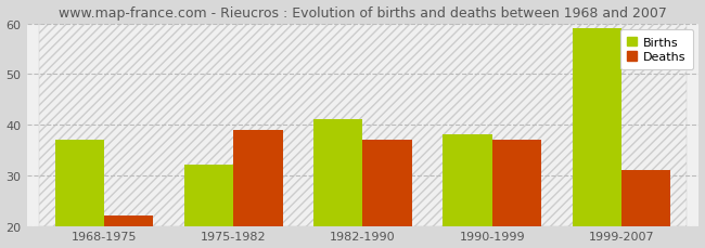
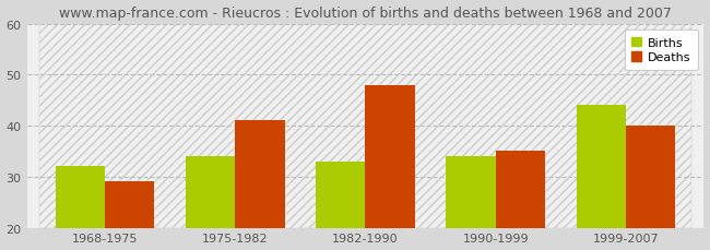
Births/1968-1975: 37 -> 32
Deaths/1968-1975: 22 -> 29
Births/1975-1982: 32 -> 34
Deaths/1975-1982: 39 -> 41
Births/1982-1990: 41 -> 33
Deaths/1982-1990: 37 -> 48
Births/1990-1999: 38 -> 34
Deaths/1990-1999: 37 -> 35
Births/1999-2007: 59 -> 44
Deaths/1999-2007: 31 -> 40
